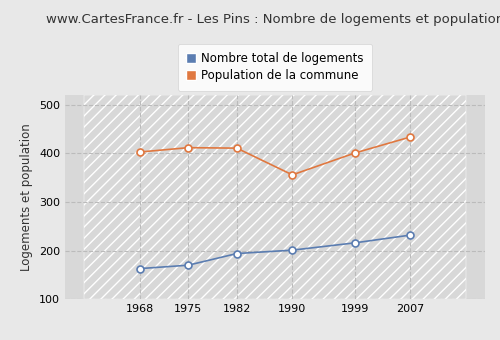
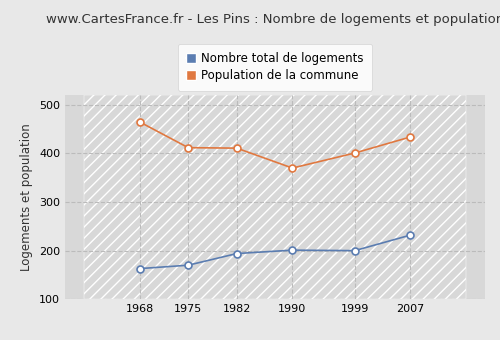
Population de la commune/1968: 403 -> 465
Population de la commune/1990: 356 -> 370
Nombre total de logements/1999: 216 -> 200
